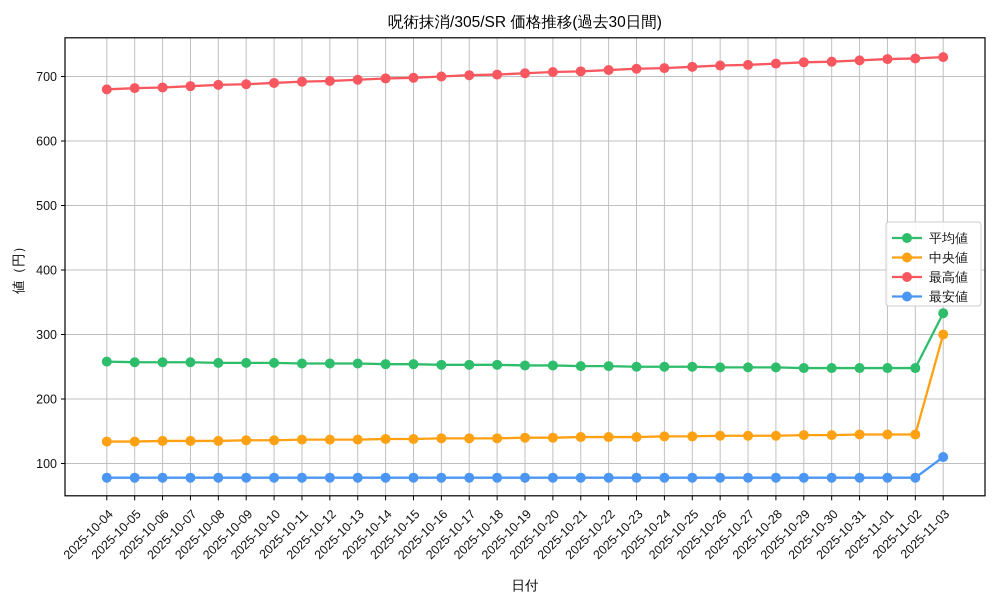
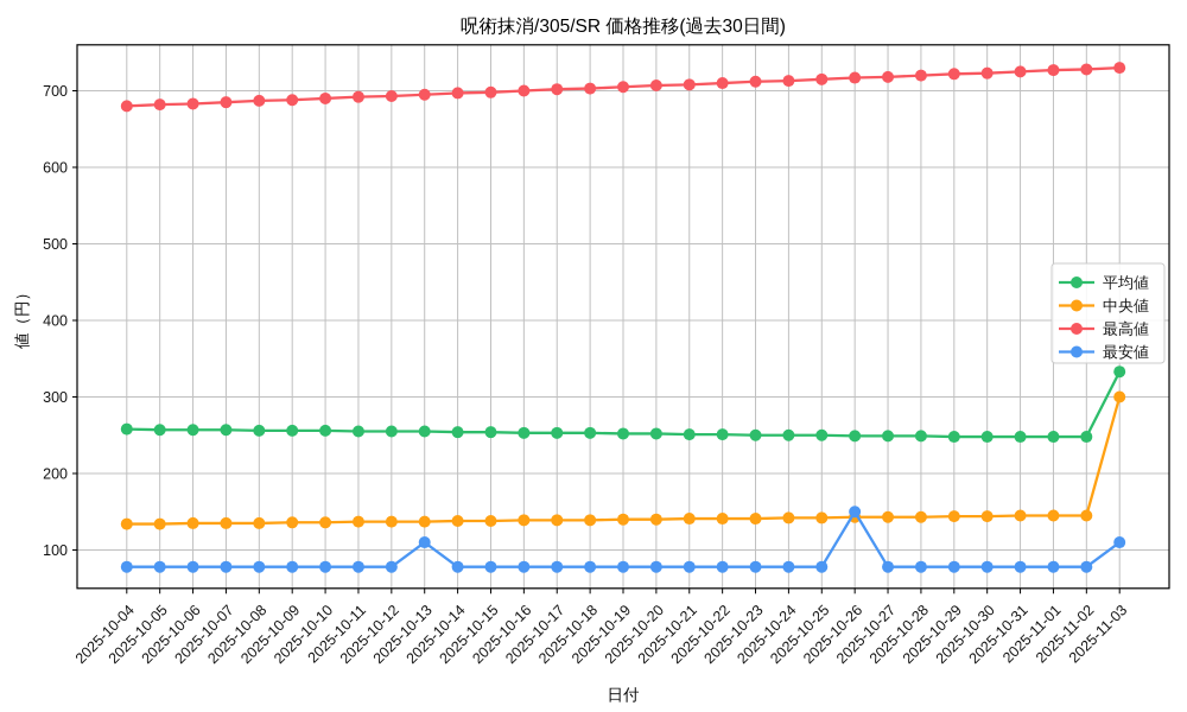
最安値/2025-10-13: 80 -> 110
最安値/2025-10-26: 80 -> 150
